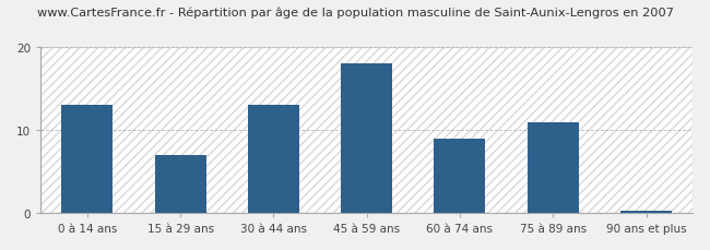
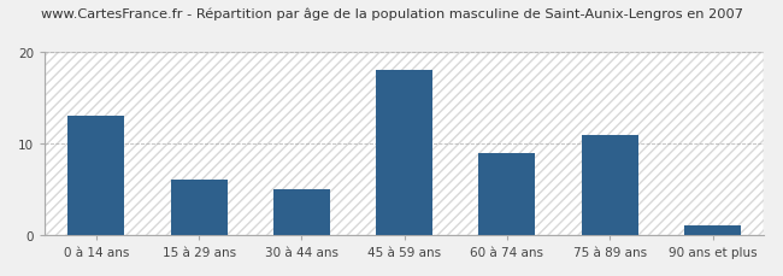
15 à 29 ans: 7.0 -> 6.0
30 à 44 ans: 13.0 -> 5.0
90 ans et plus: 0.3 -> 1.0
